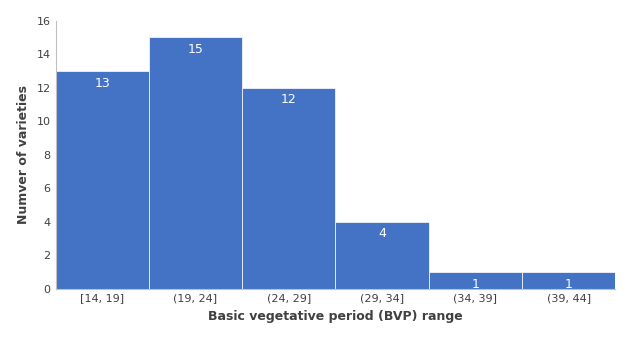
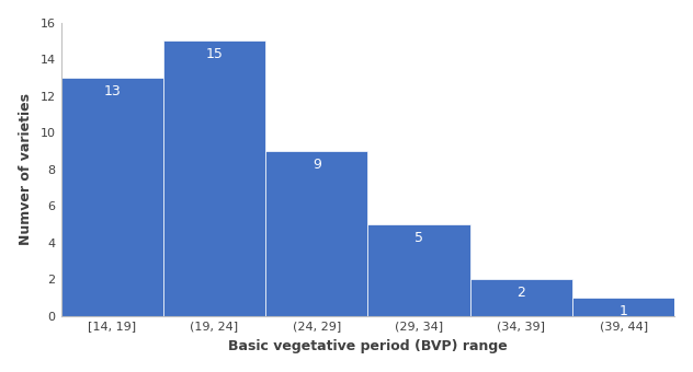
(24, 29]: 12 -> 9
(29, 34]: 4 -> 5
(34, 39]: 1 -> 2
